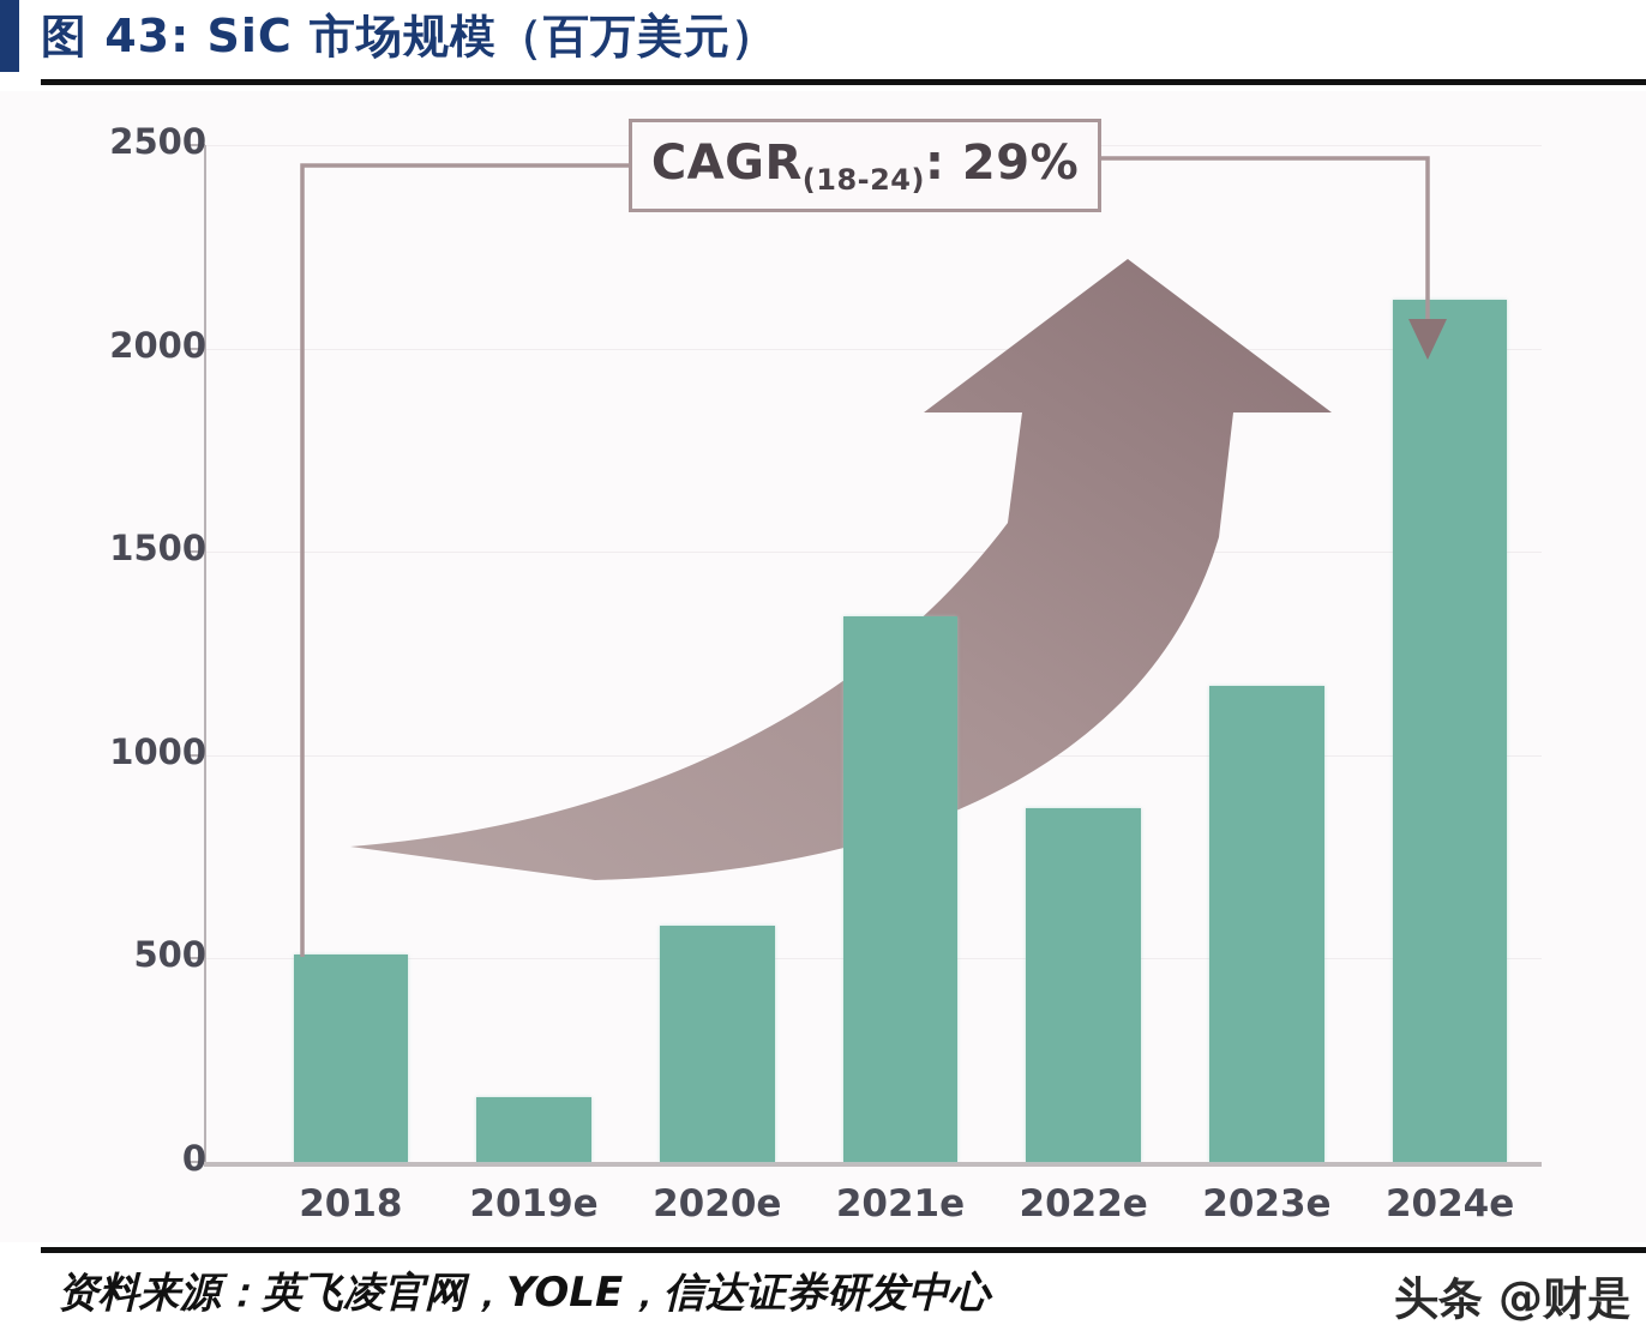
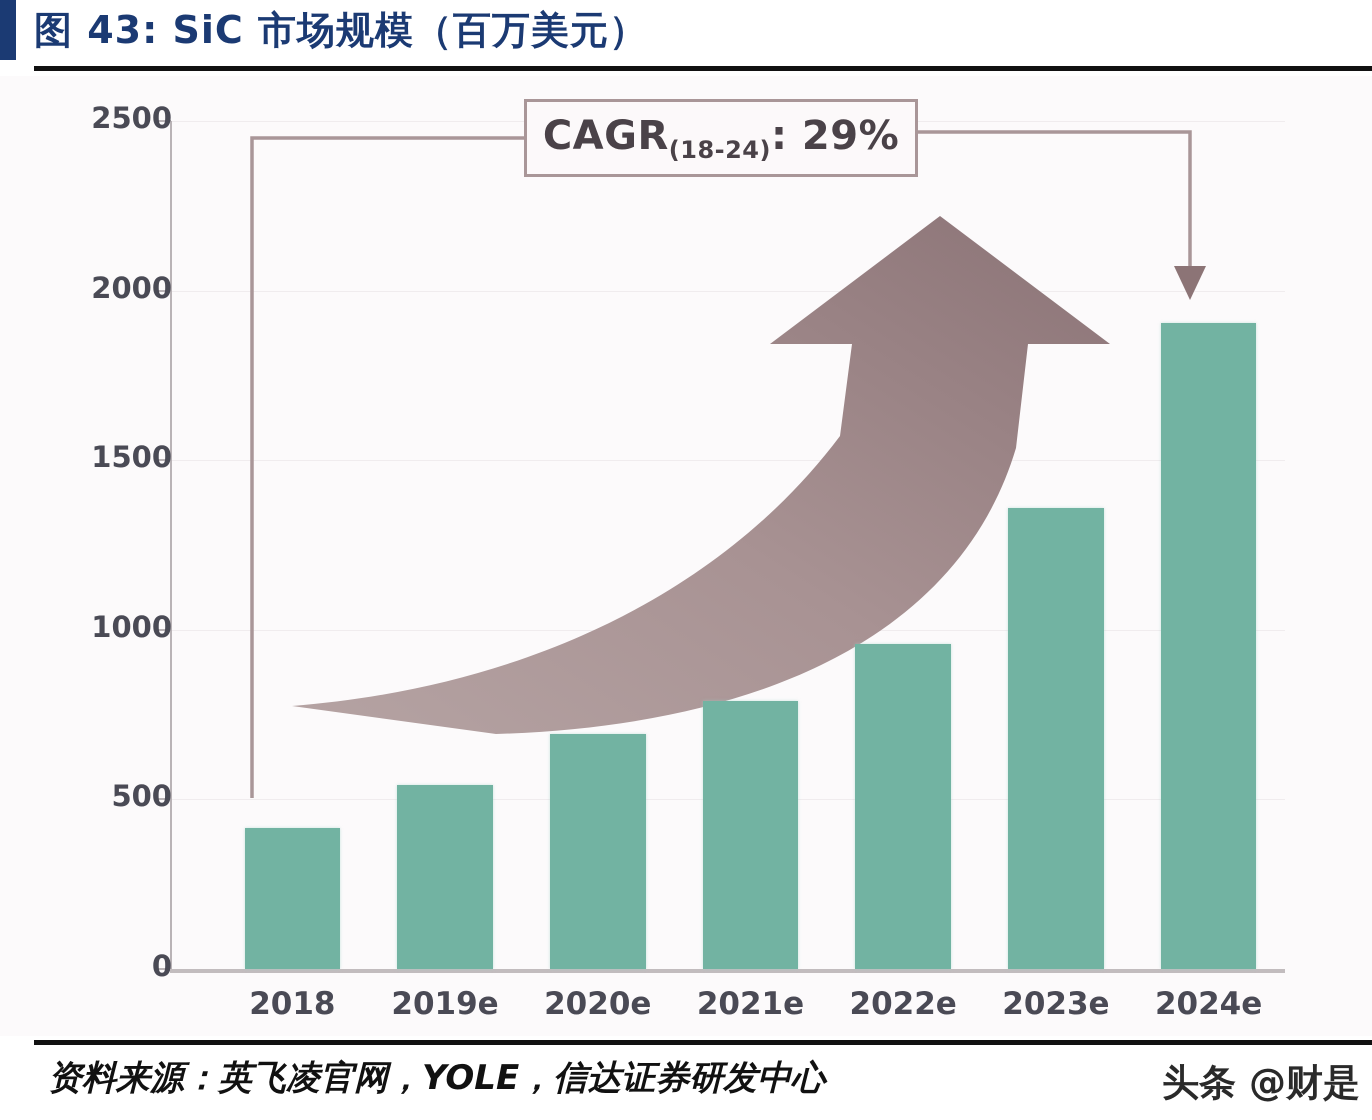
2018: 510 -> 420
2019e: 160 -> 540
2020e: 580 -> 690
2021e: 1340 -> 790
2022e: 870 -> 960
2023e: 1170 -> 1360
2024e: 2120 -> 1900
